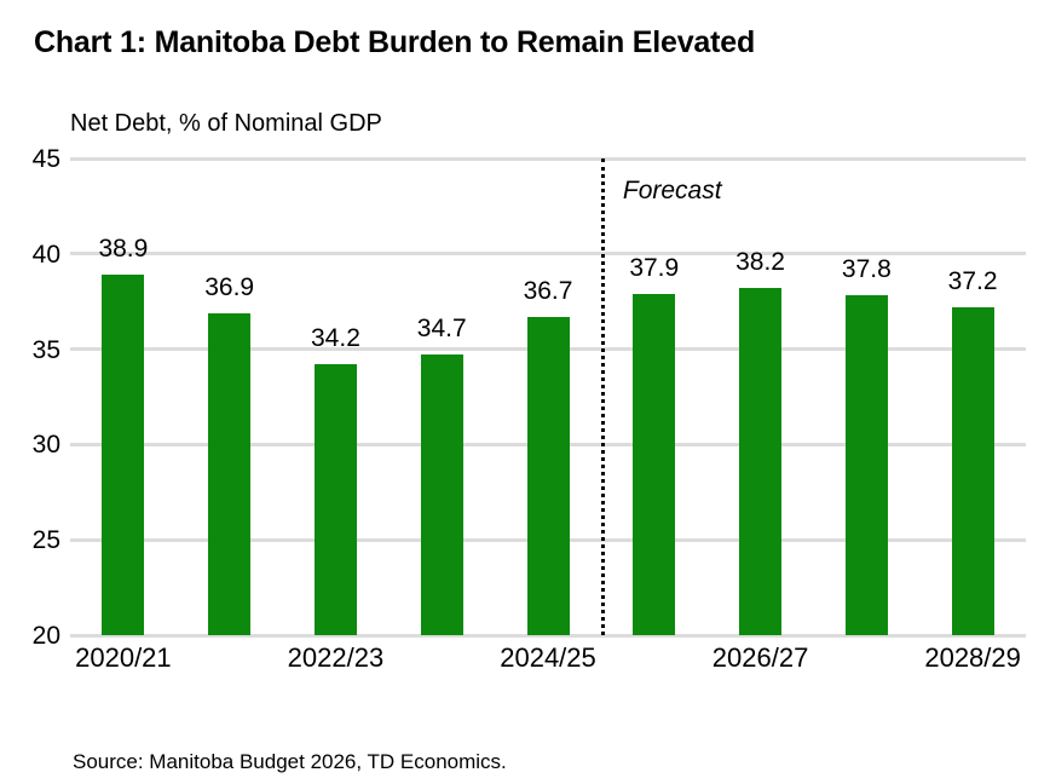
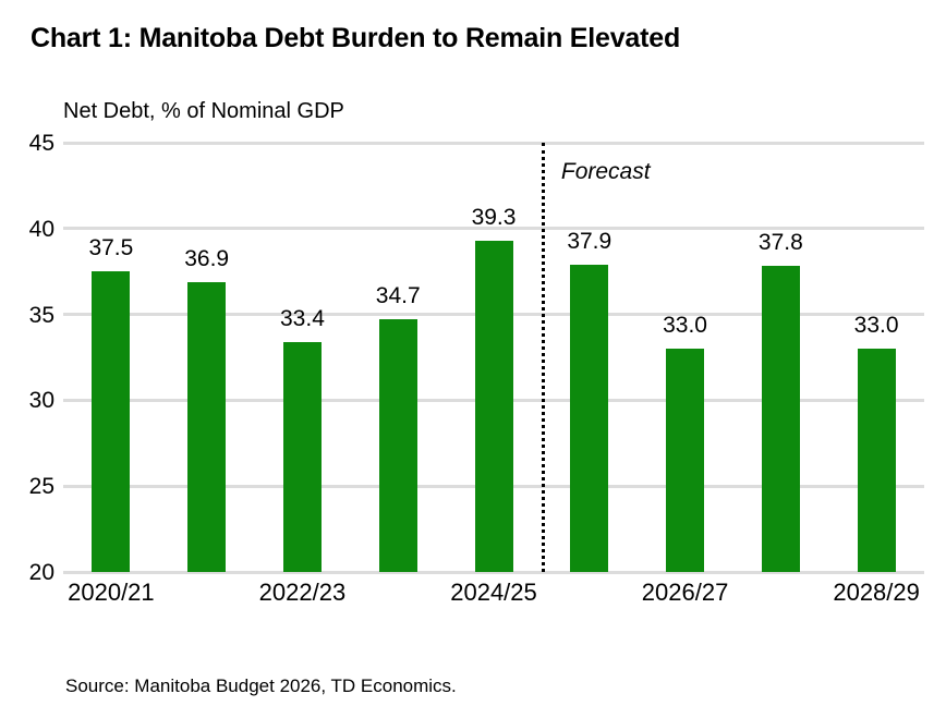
2020/21: 38.9 -> 37.5
2022/23: 34.2 -> 33.4
2024/25: 36.7 -> 39.3
2026/27: 38.2 -> 33.0
2028/29: 37.2 -> 33.0
